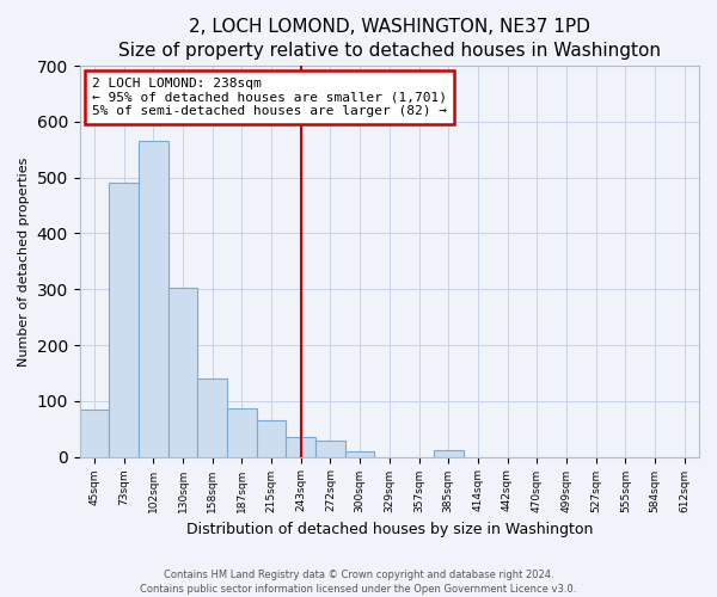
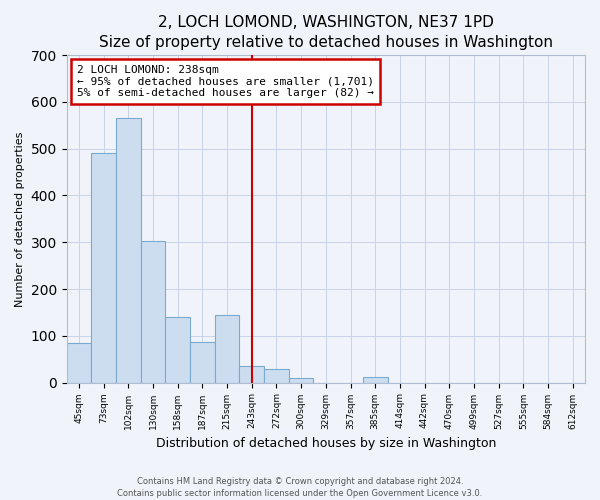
215sqm: 65 -> 145
